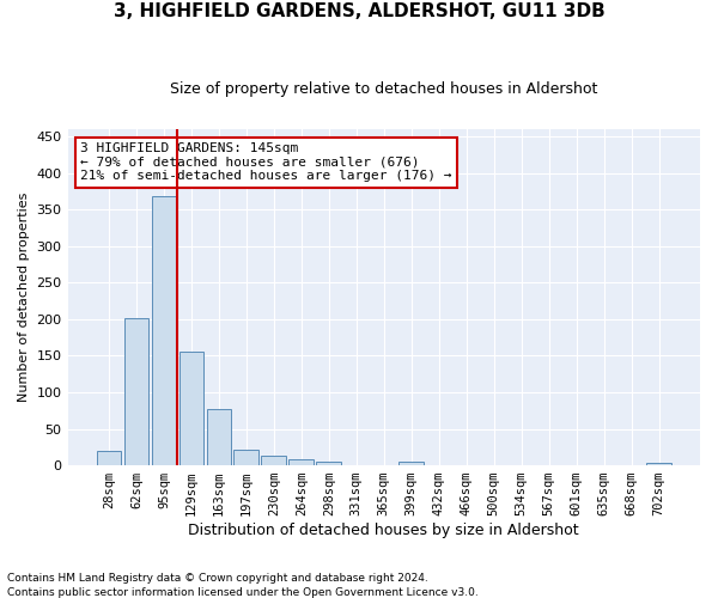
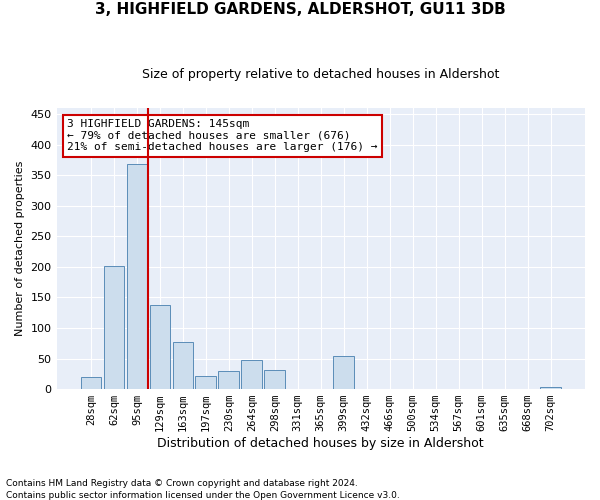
129sqm: 155 -> 138
230sqm: 14 -> 30
264sqm: 8 -> 48
298sqm: 5 -> 32
399sqm: 5 -> 54
